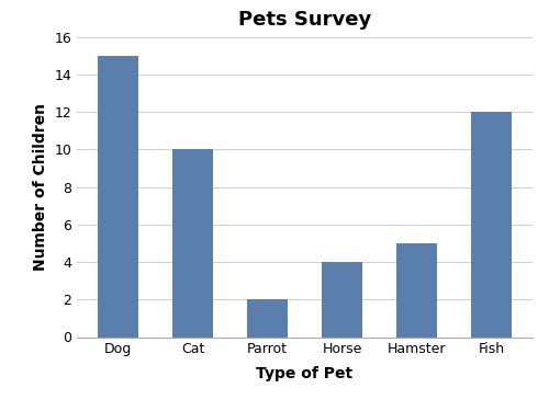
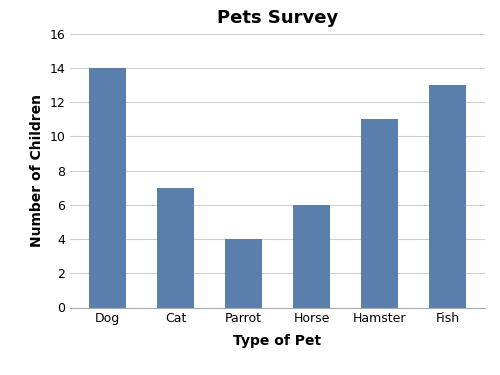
Dog: 15 -> 14
Cat: 10 -> 7
Parrot: 2 -> 4
Horse: 4 -> 6
Hamster: 5 -> 11
Fish: 12 -> 13
